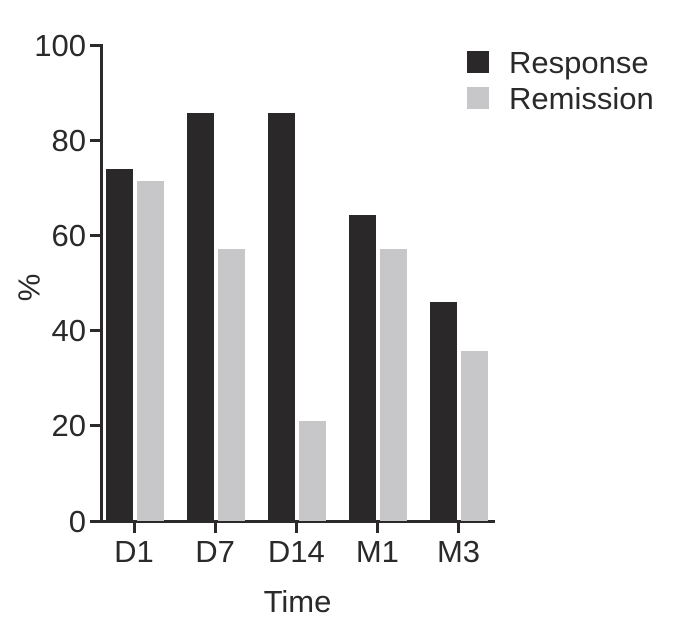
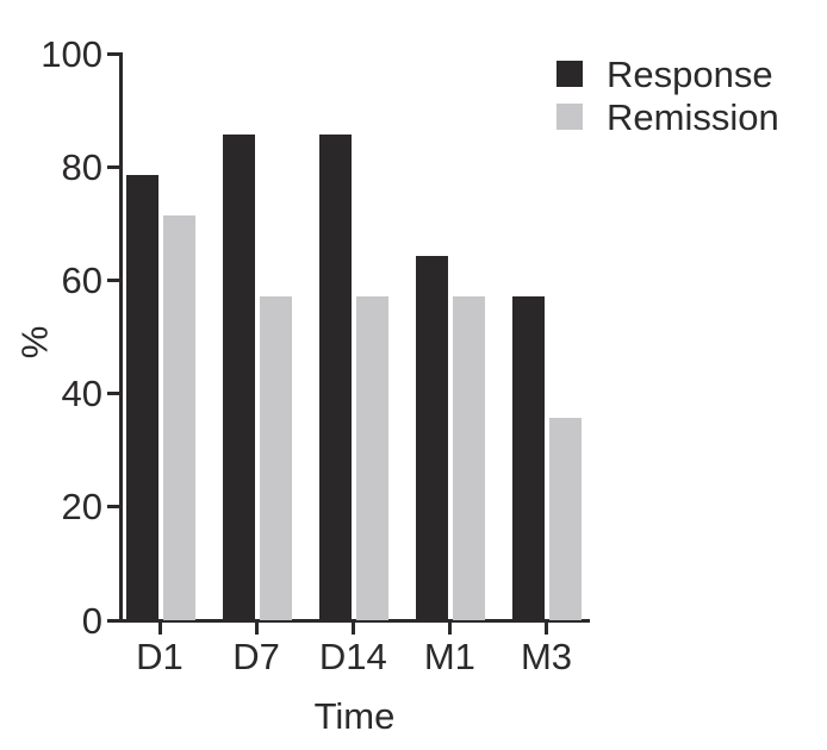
Response/D1: 74 -> 79
Remission/D14: 21 -> 57
Response/M3: 46 -> 57
